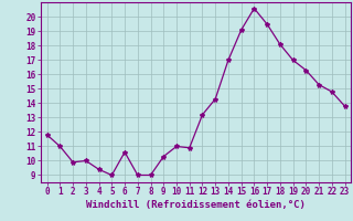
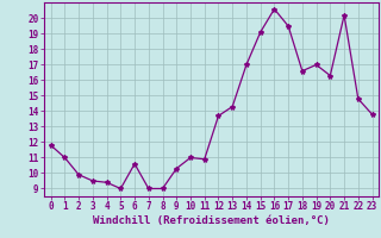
3: 10.0 -> 9.5
12: 13.2 -> 13.7
18: 18.1 -> 16.6
21: 15.3 -> 20.2
